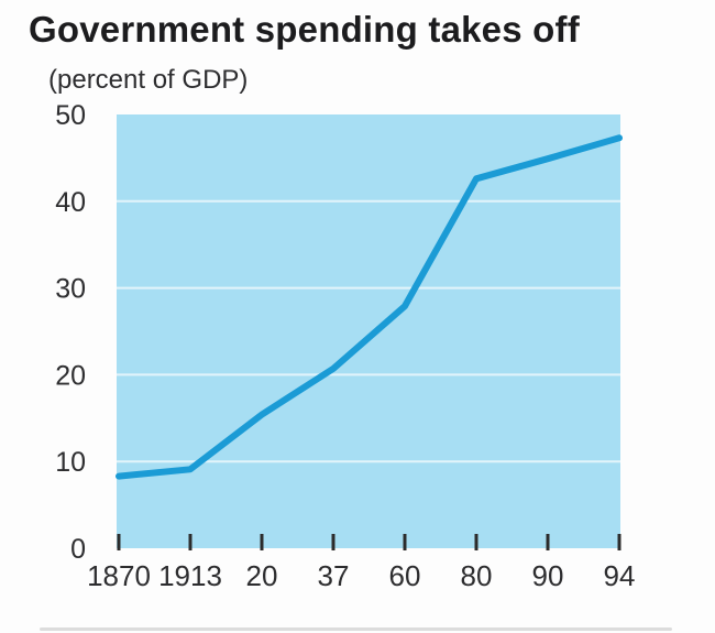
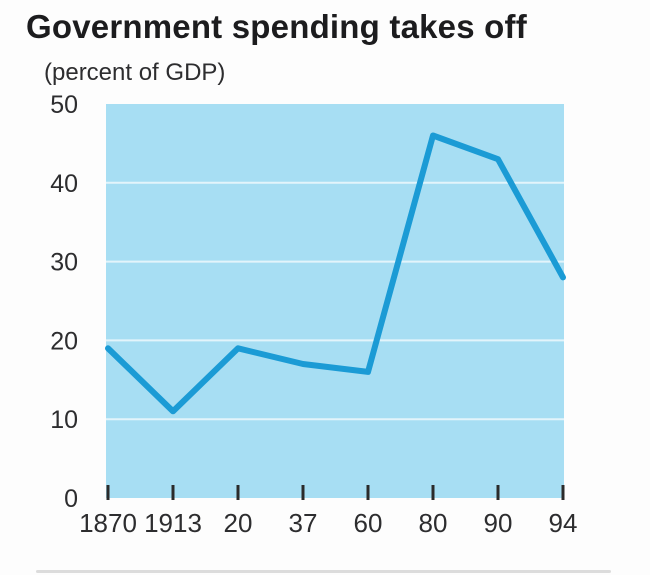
1870: 8 -> 19
1913: 9 -> 11
20: 15 -> 19
37: 21 -> 17
60: 28 -> 16
80: 43 -> 46
90: 45 -> 43
94: 47 -> 28
